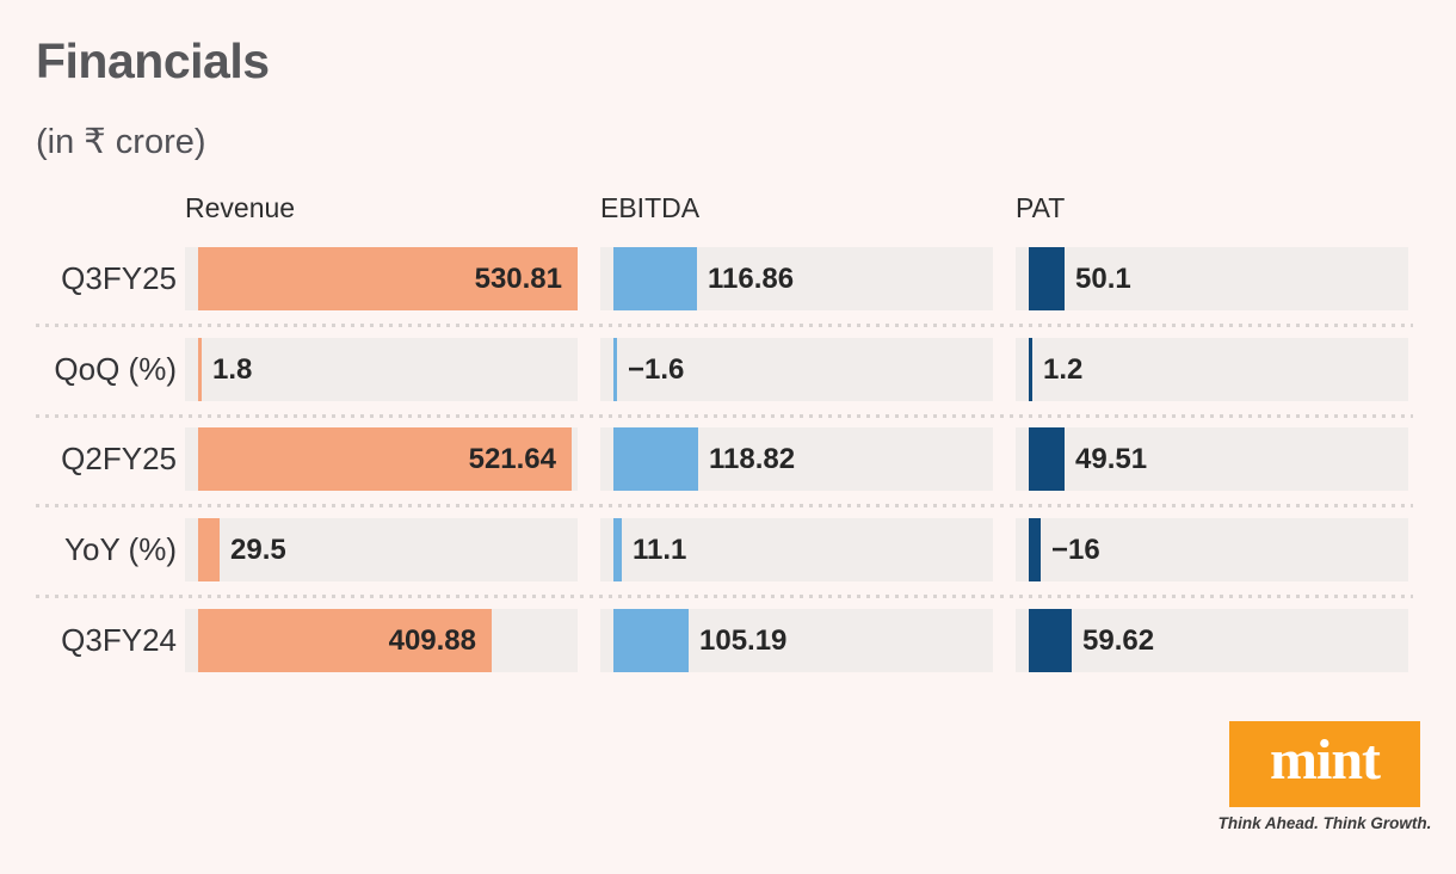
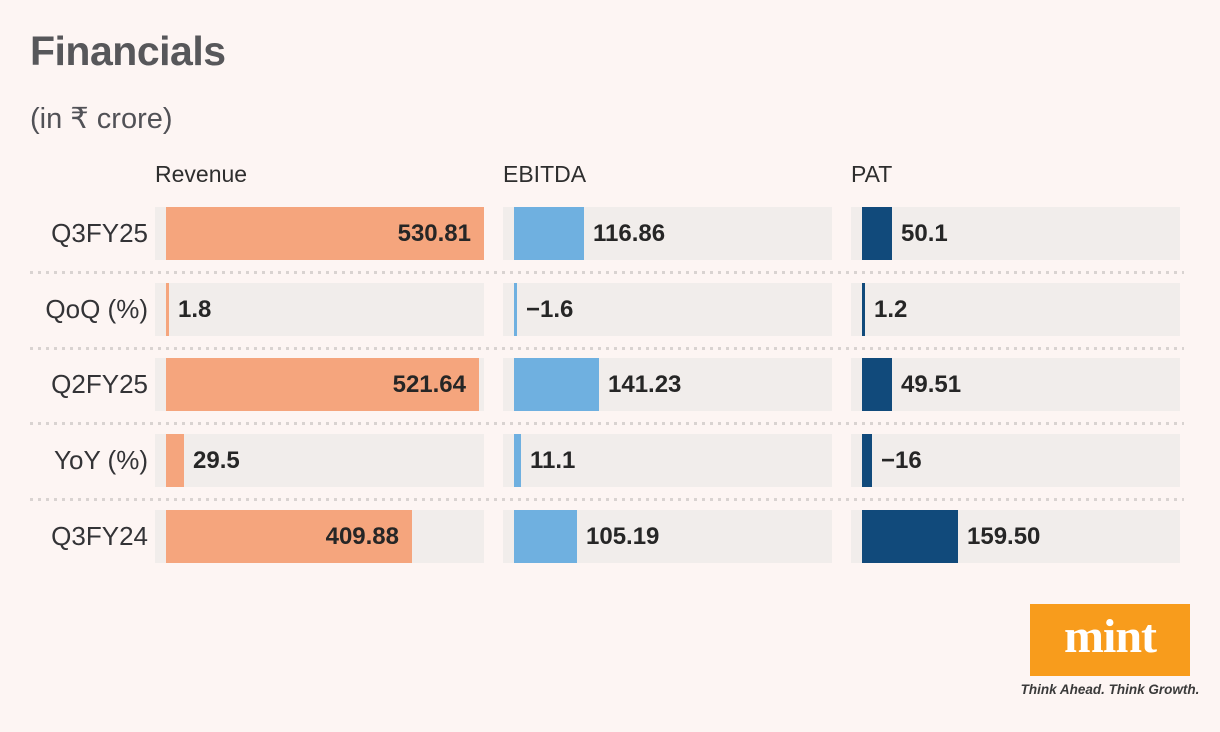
EBITDA/Q2FY25: 118.82 -> 141.23
PAT/Q3FY24: 59.62 -> 159.50
